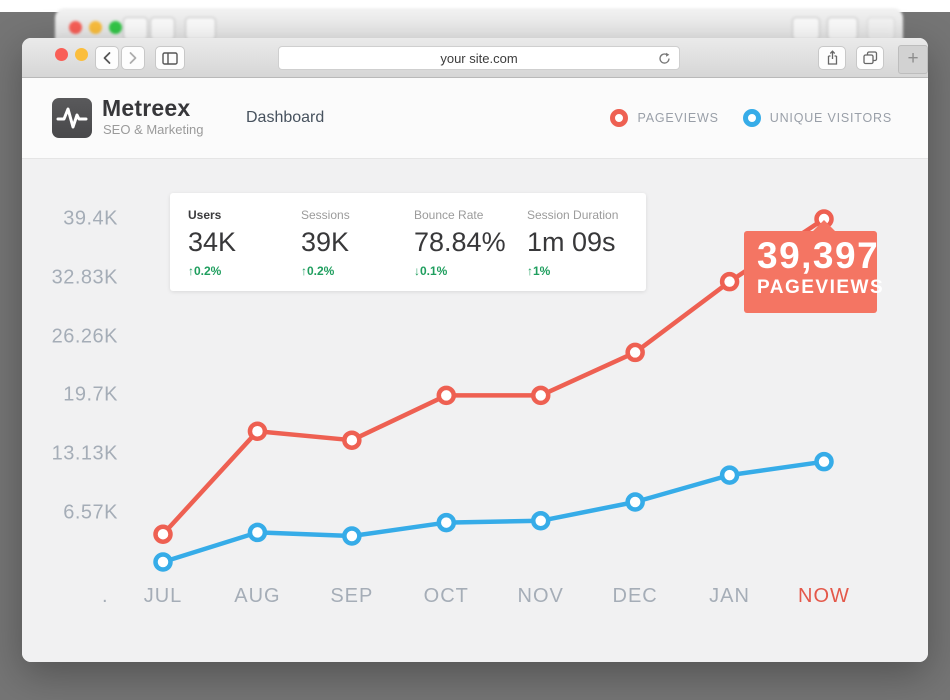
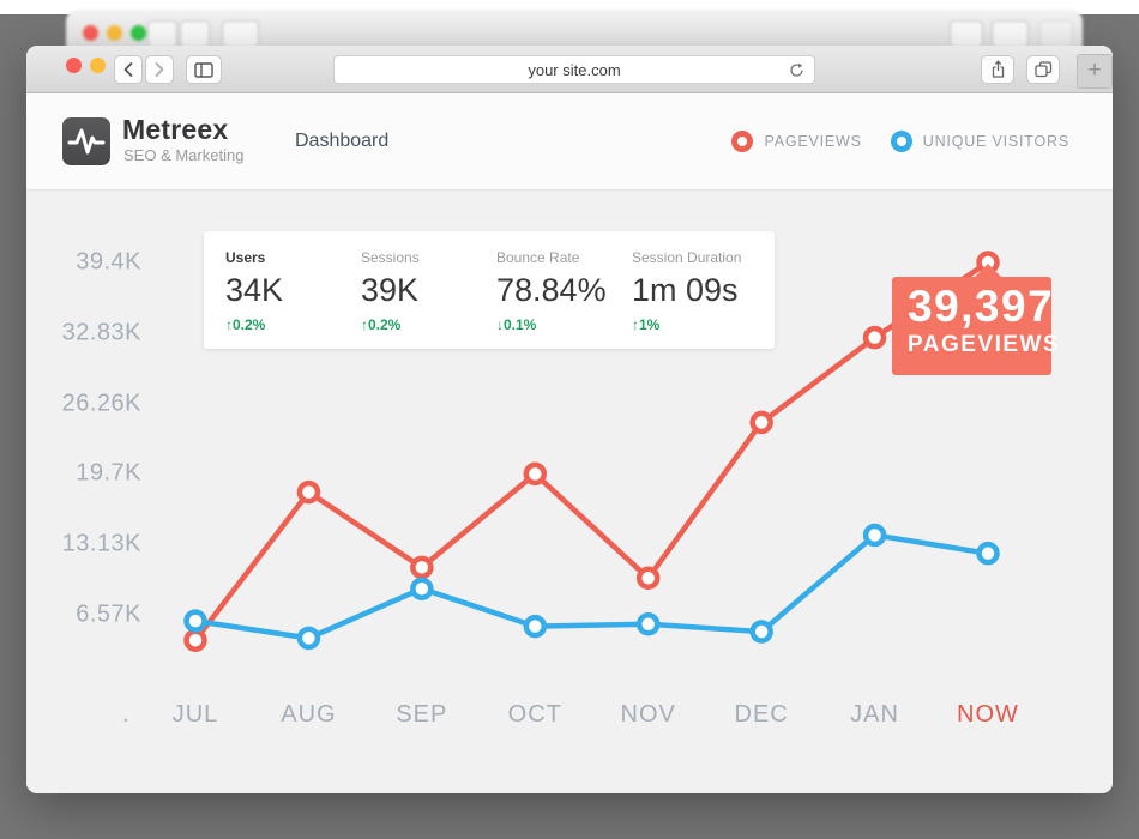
UNIQUE VISITORS/JUL: 1K -> 6K
PAGEVIEWS/AUG: 16K -> 18K
PAGEVIEWS/SEP: 15K -> 11K
UNIQUE VISITORS/SEP: 4K -> 9K
PAGEVIEWS/NOV: 20K -> 10K
UNIQUE VISITORS/DEC: 8K -> 5K
UNIQUE VISITORS/JAN: 11K -> 14K
